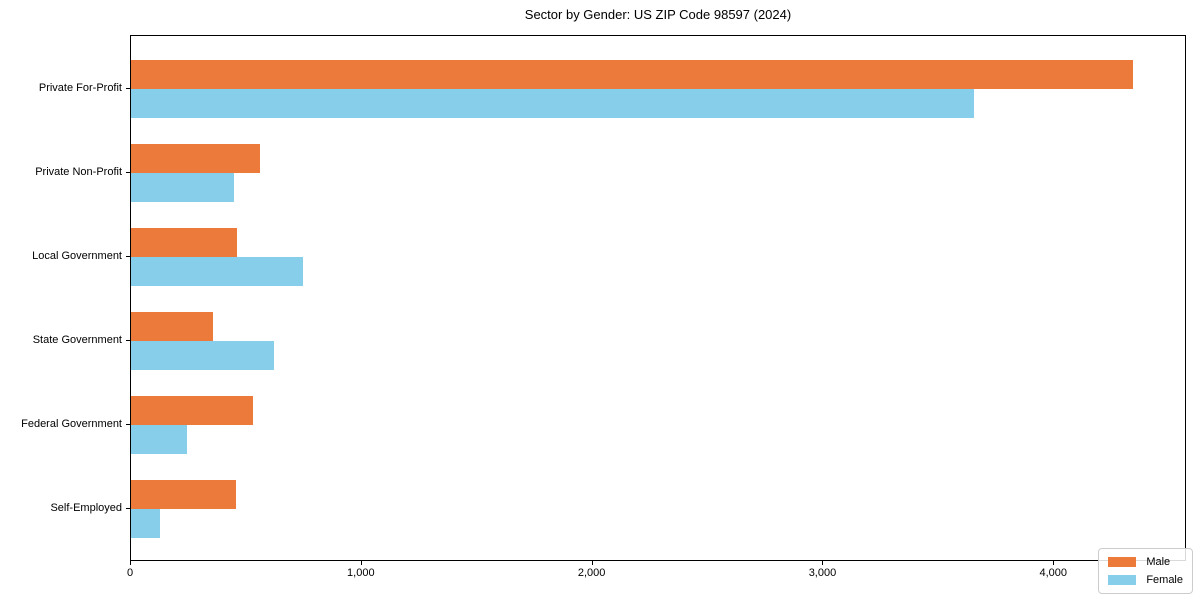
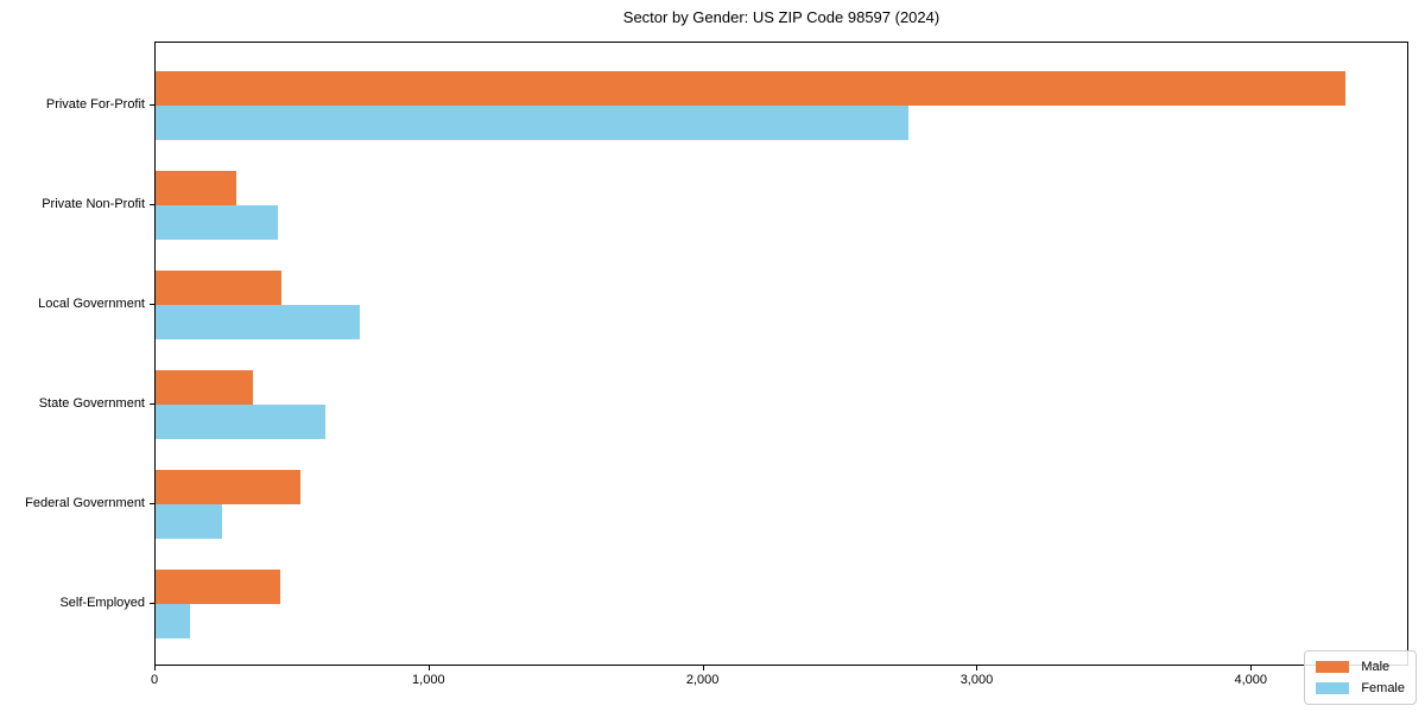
Female/Private For-Profit: 3660 -> 2750
Male/Private Non-Profit: 560 -> 300
